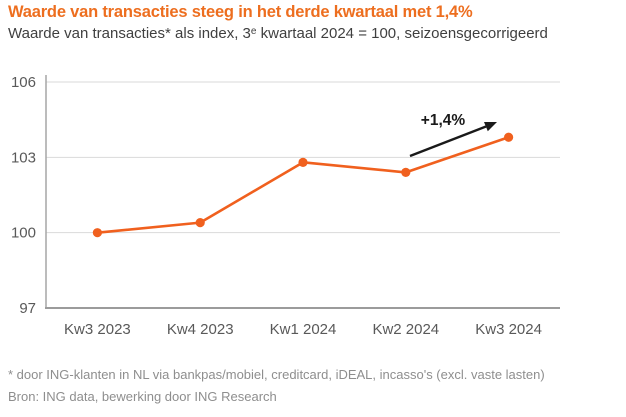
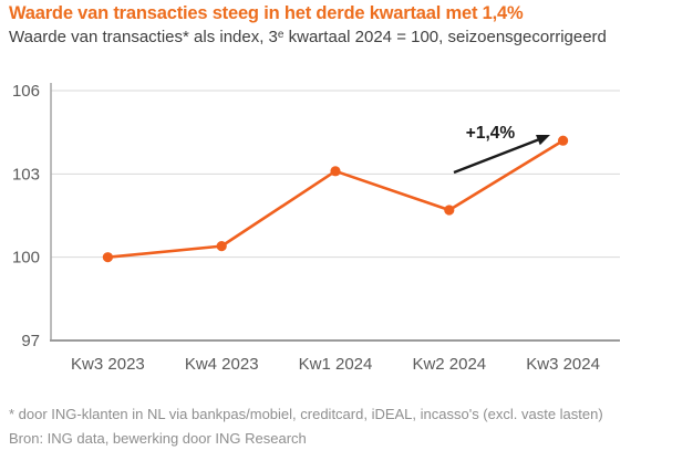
Kw1 2024: 102.8 -> 103.1
Kw2 2024: 102.4 -> 101.7
Kw3 2024: 103.8 -> 104.2
